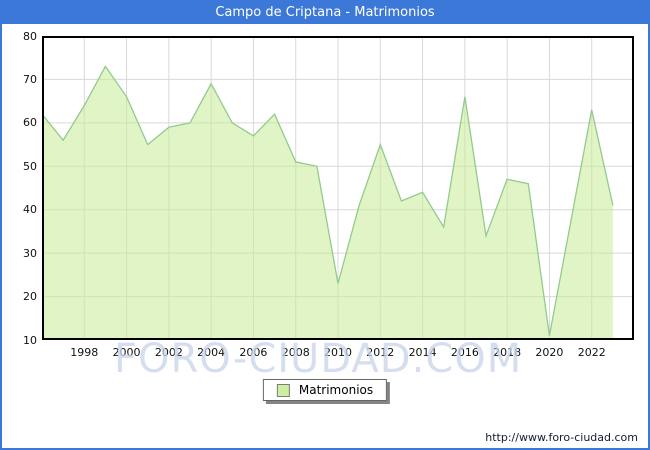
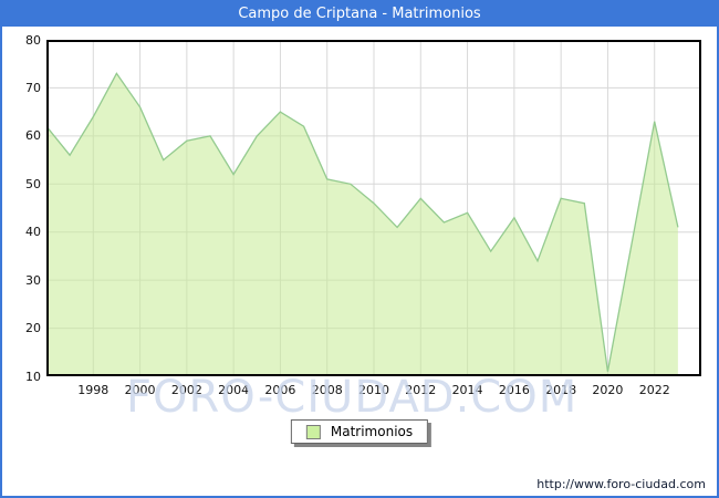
2004: 69 -> 52
2006: 57 -> 65
2010: 23 -> 46
2012: 55 -> 47
2016: 66 -> 43
